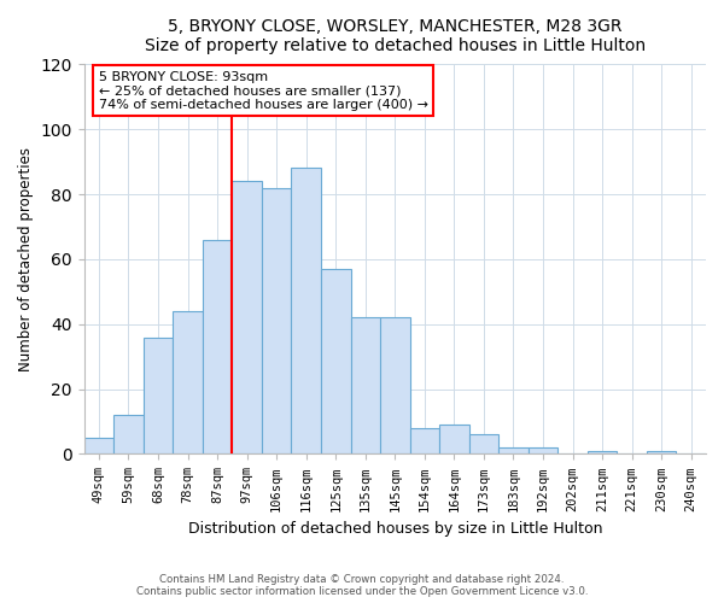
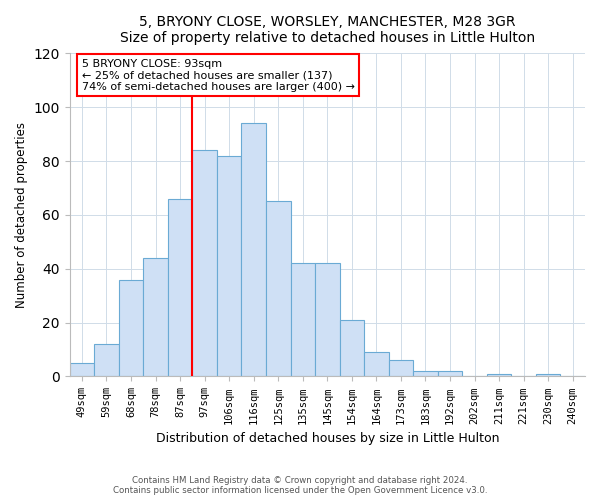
116sqm: 88 -> 94
125sqm: 57 -> 65
154sqm: 8 -> 21
